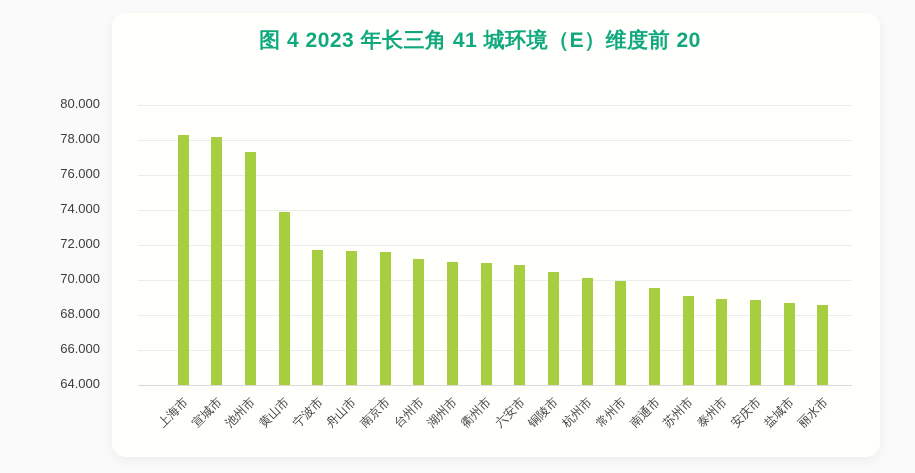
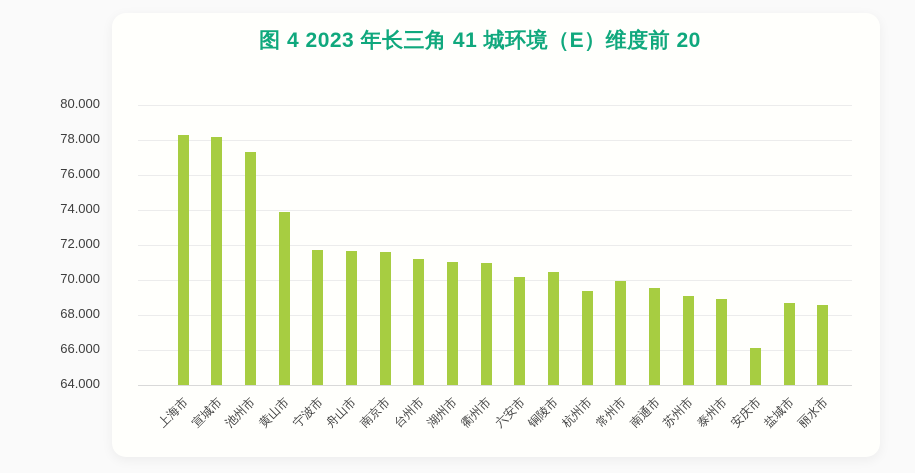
六安市: 70.8 -> 70.2
杭州市: 70.1 -> 69.4
安庆市: 68.8 -> 66.1
